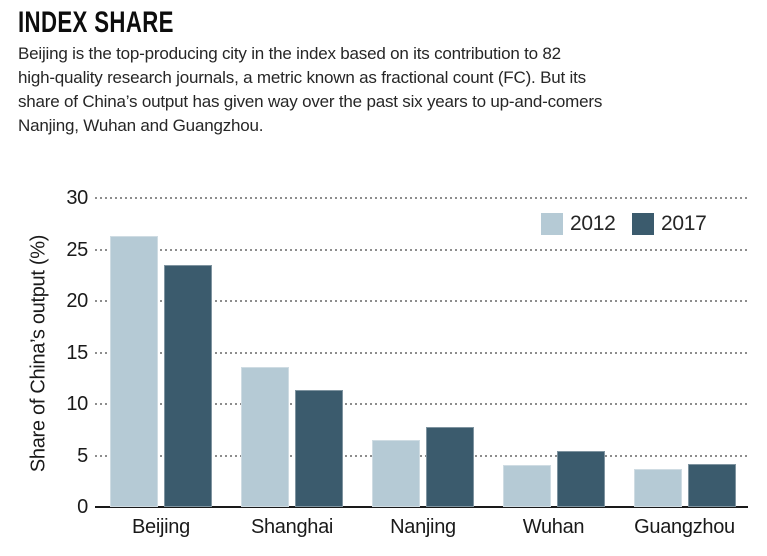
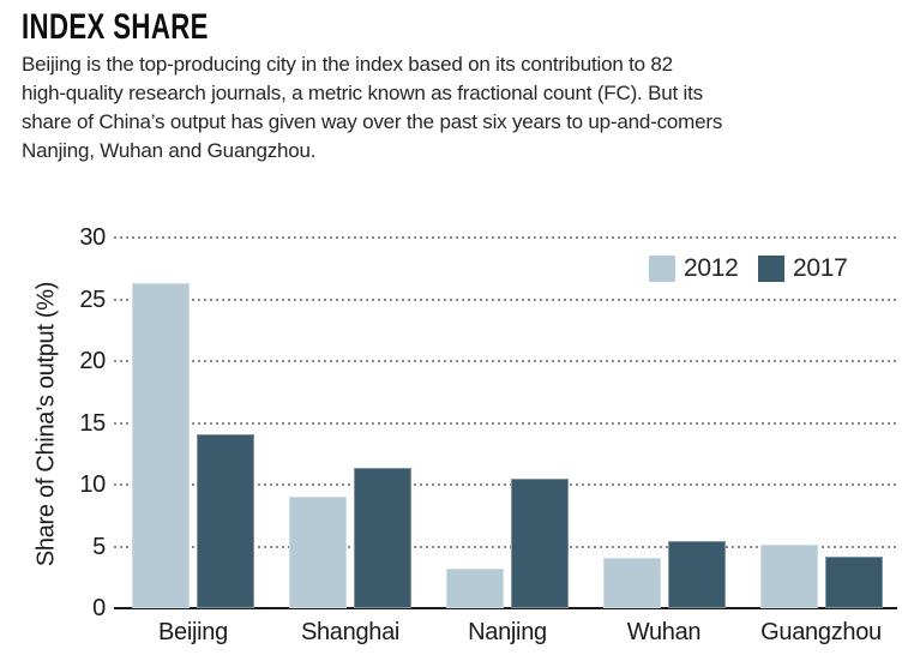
2017/Beijing: 23.5 -> 14.1
2012/Shanghai: 13.6 -> 9.0
2012/Nanjing: 6.5 -> 3.2
2017/Nanjing: 7.8 -> 10.5
2012/Guangzhou: 3.7 -> 5.1
